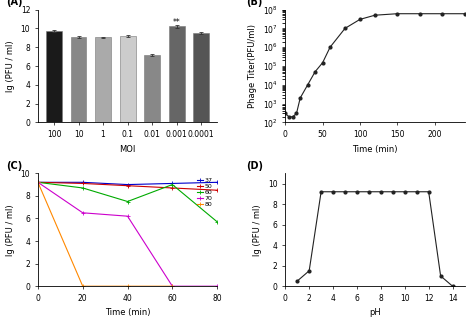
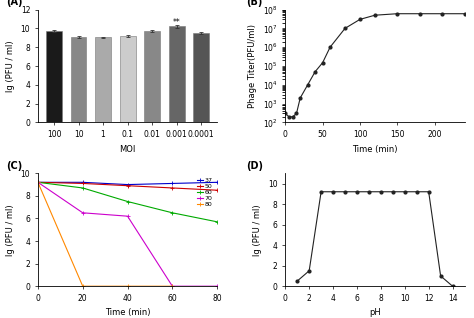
0.01: 7.2 -> 9.7
60/60: 9.0 -> 6.5
